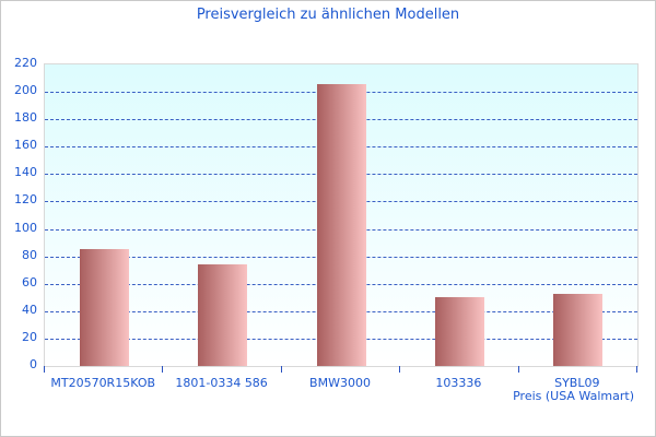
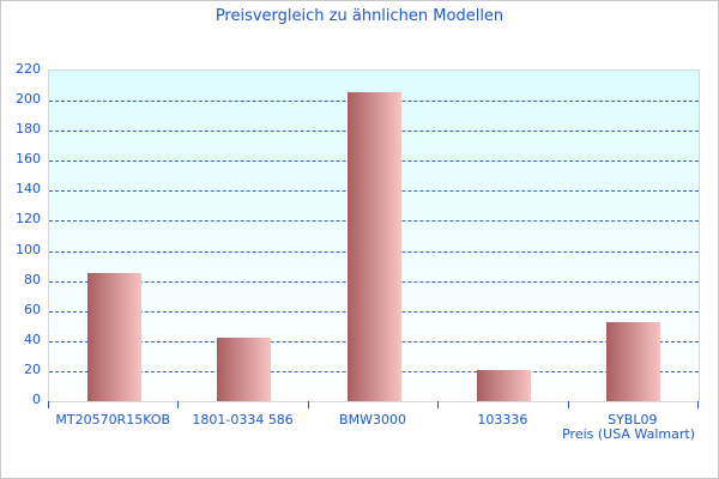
1801-0334 586: 74 -> 42
103336: 50 -> 21
